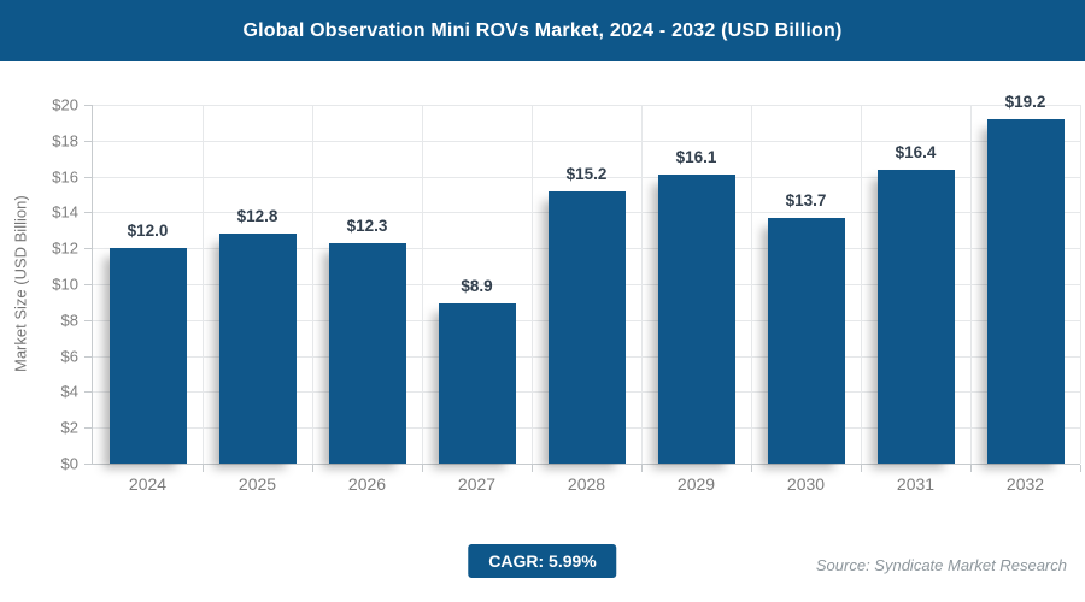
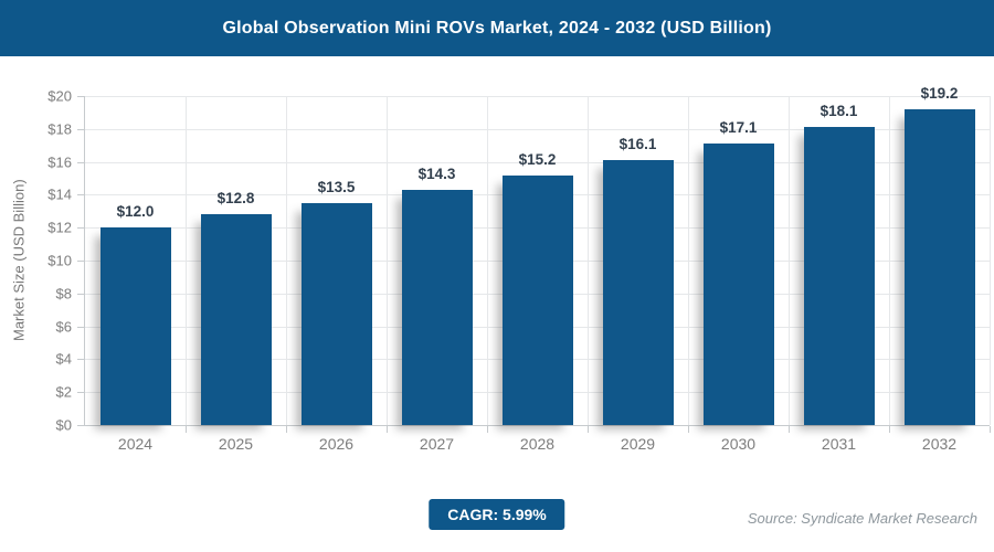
2026: $12.3 -> $13.5
2027: $8.9 -> $14.3
2030: $13.7 -> $17.1
2031: $16.4 -> $18.1
